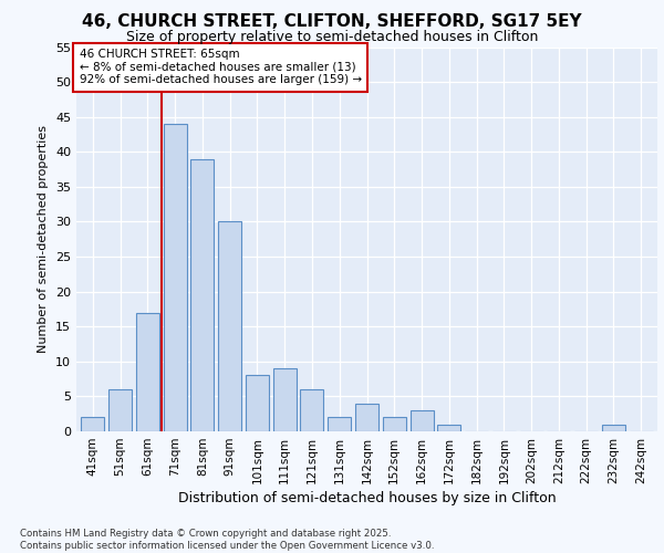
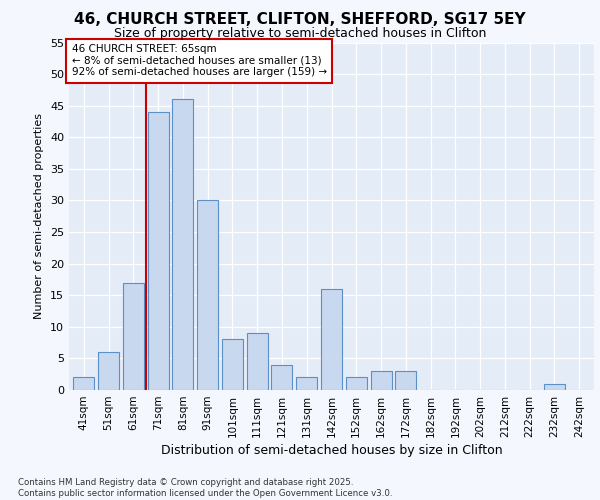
81sqm: 39 -> 46
121sqm: 6 -> 4
142sqm: 4 -> 16
172sqm: 1 -> 3
